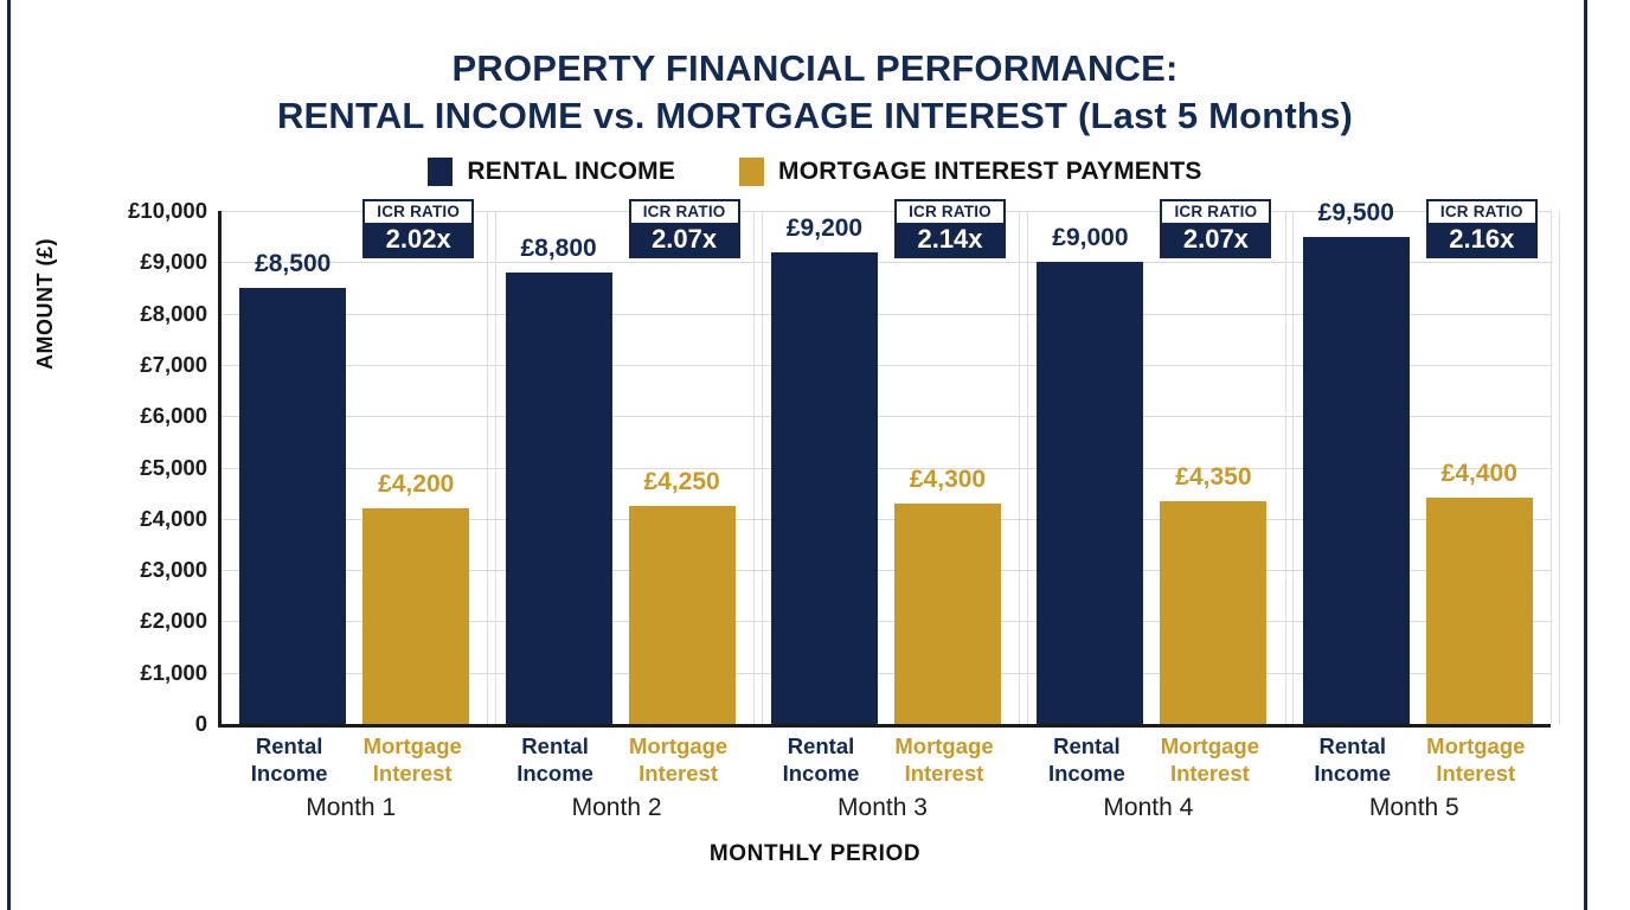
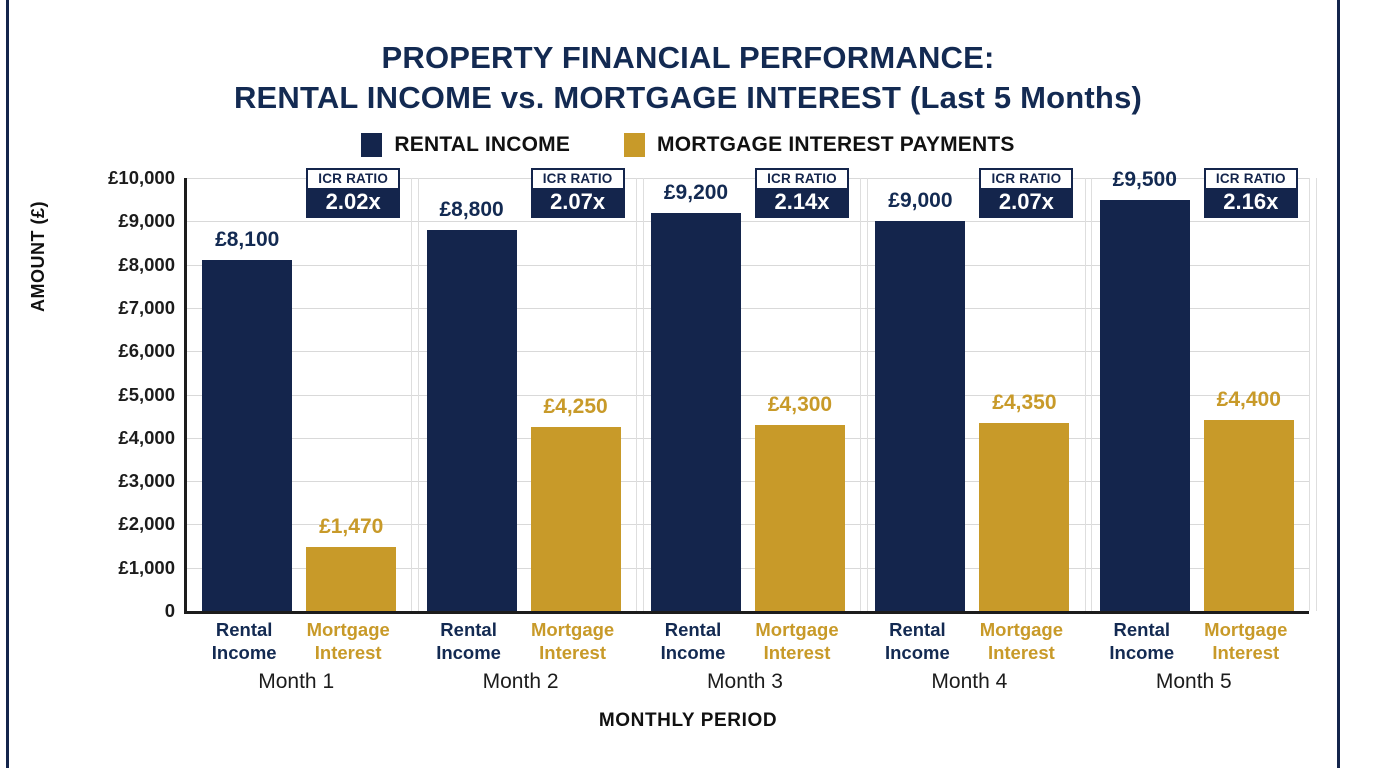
RENTAL INCOME/Month 1: £8,500 -> £8,100
MORTGAGE INTEREST PAYMENTS/Month 1: £4,200 -> £1,470
